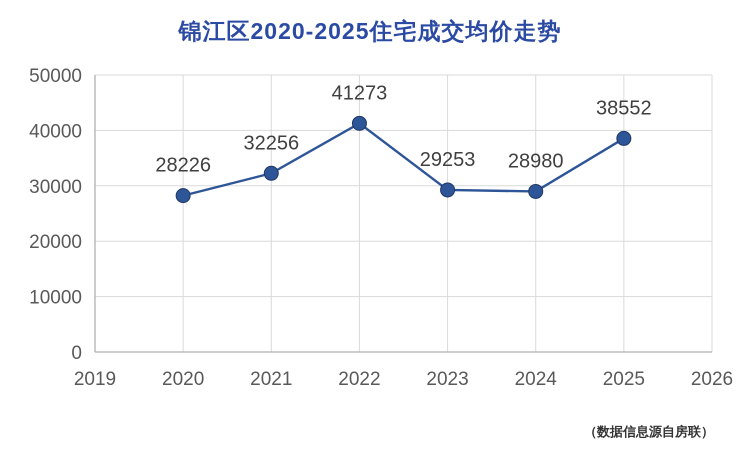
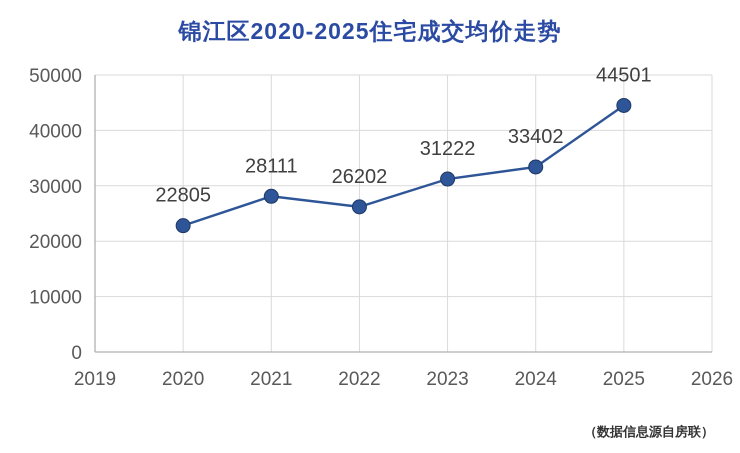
2020: 28226 -> 22805
2021: 32256 -> 28111
2022: 41273 -> 26202
2023: 29253 -> 31222
2024: 28980 -> 33402
2025: 38552 -> 44501
